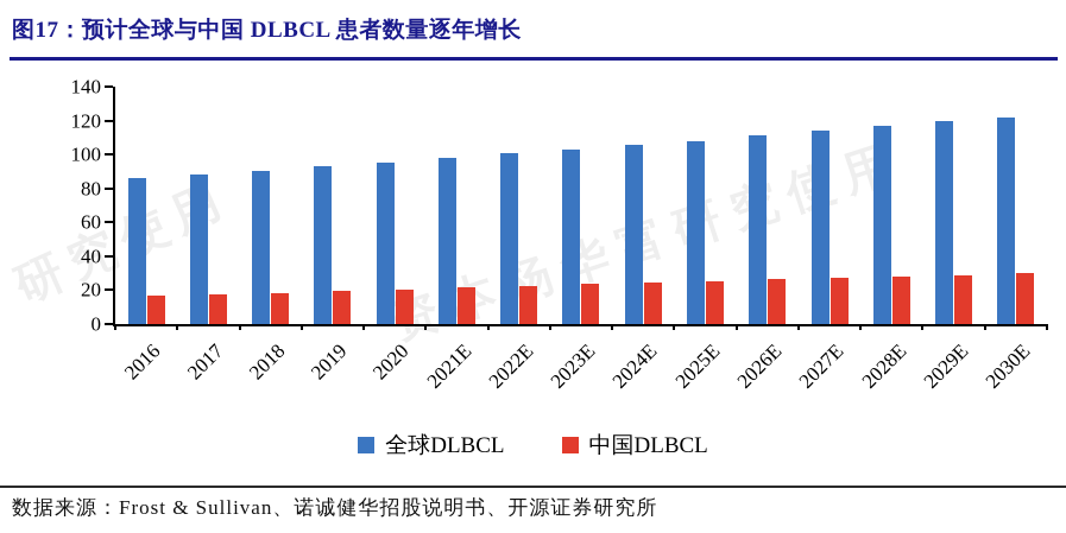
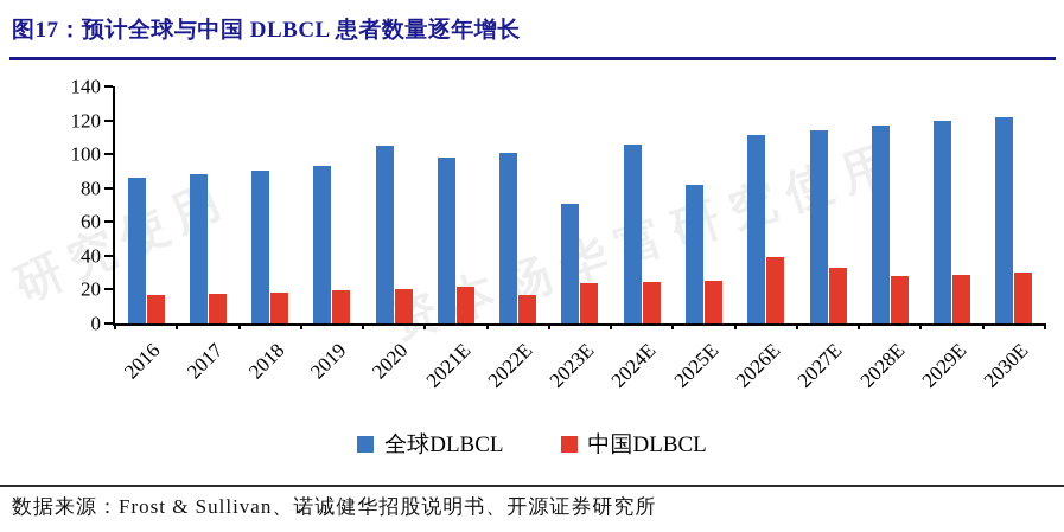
全球DLBCL/2020: 95 -> 105
中国DLBCL/2022E: 22 -> 17
全球DLBCL/2023E: 103 -> 71
全球DLBCL/2025E: 108 -> 82
中国DLBCL/2026E: 26 -> 39
中国DLBCL/2027E: 28 -> 33
